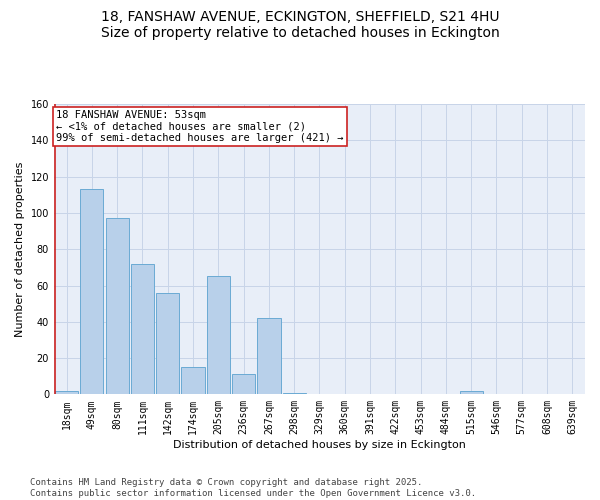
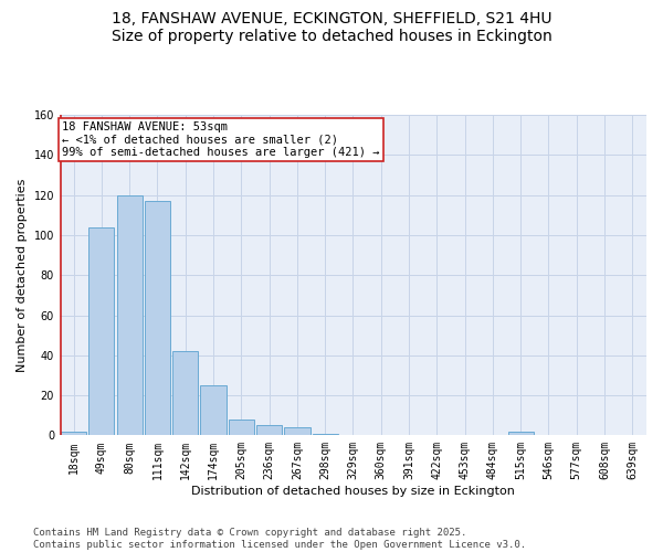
49sqm: 113 -> 104
80sqm: 97 -> 120
111sqm: 72 -> 117
142sqm: 56 -> 42
174sqm: 15 -> 25
205sqm: 65 -> 8
236sqm: 11 -> 5
267sqm: 42 -> 4
